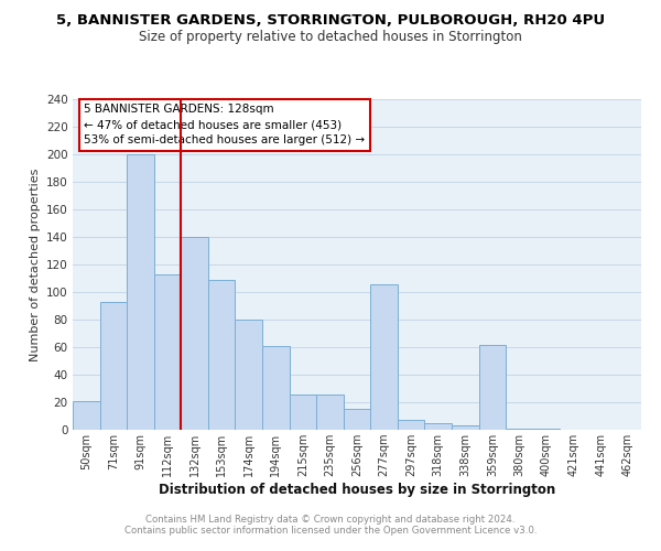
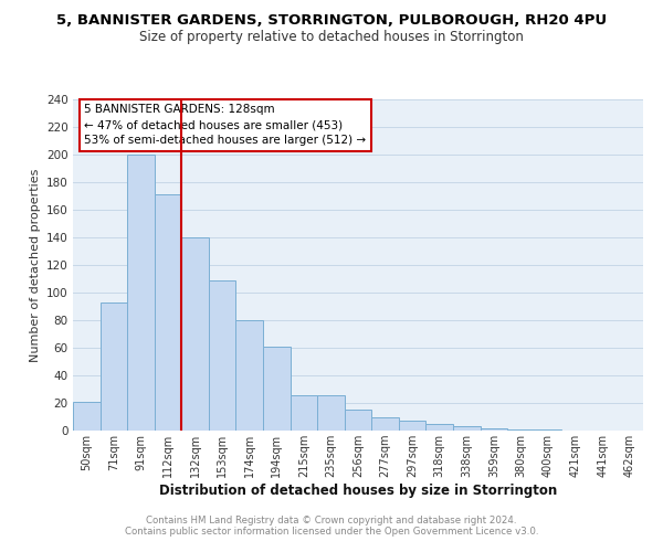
112sqm: 113 -> 171
277sqm: 106 -> 10
359sqm: 62 -> 2
